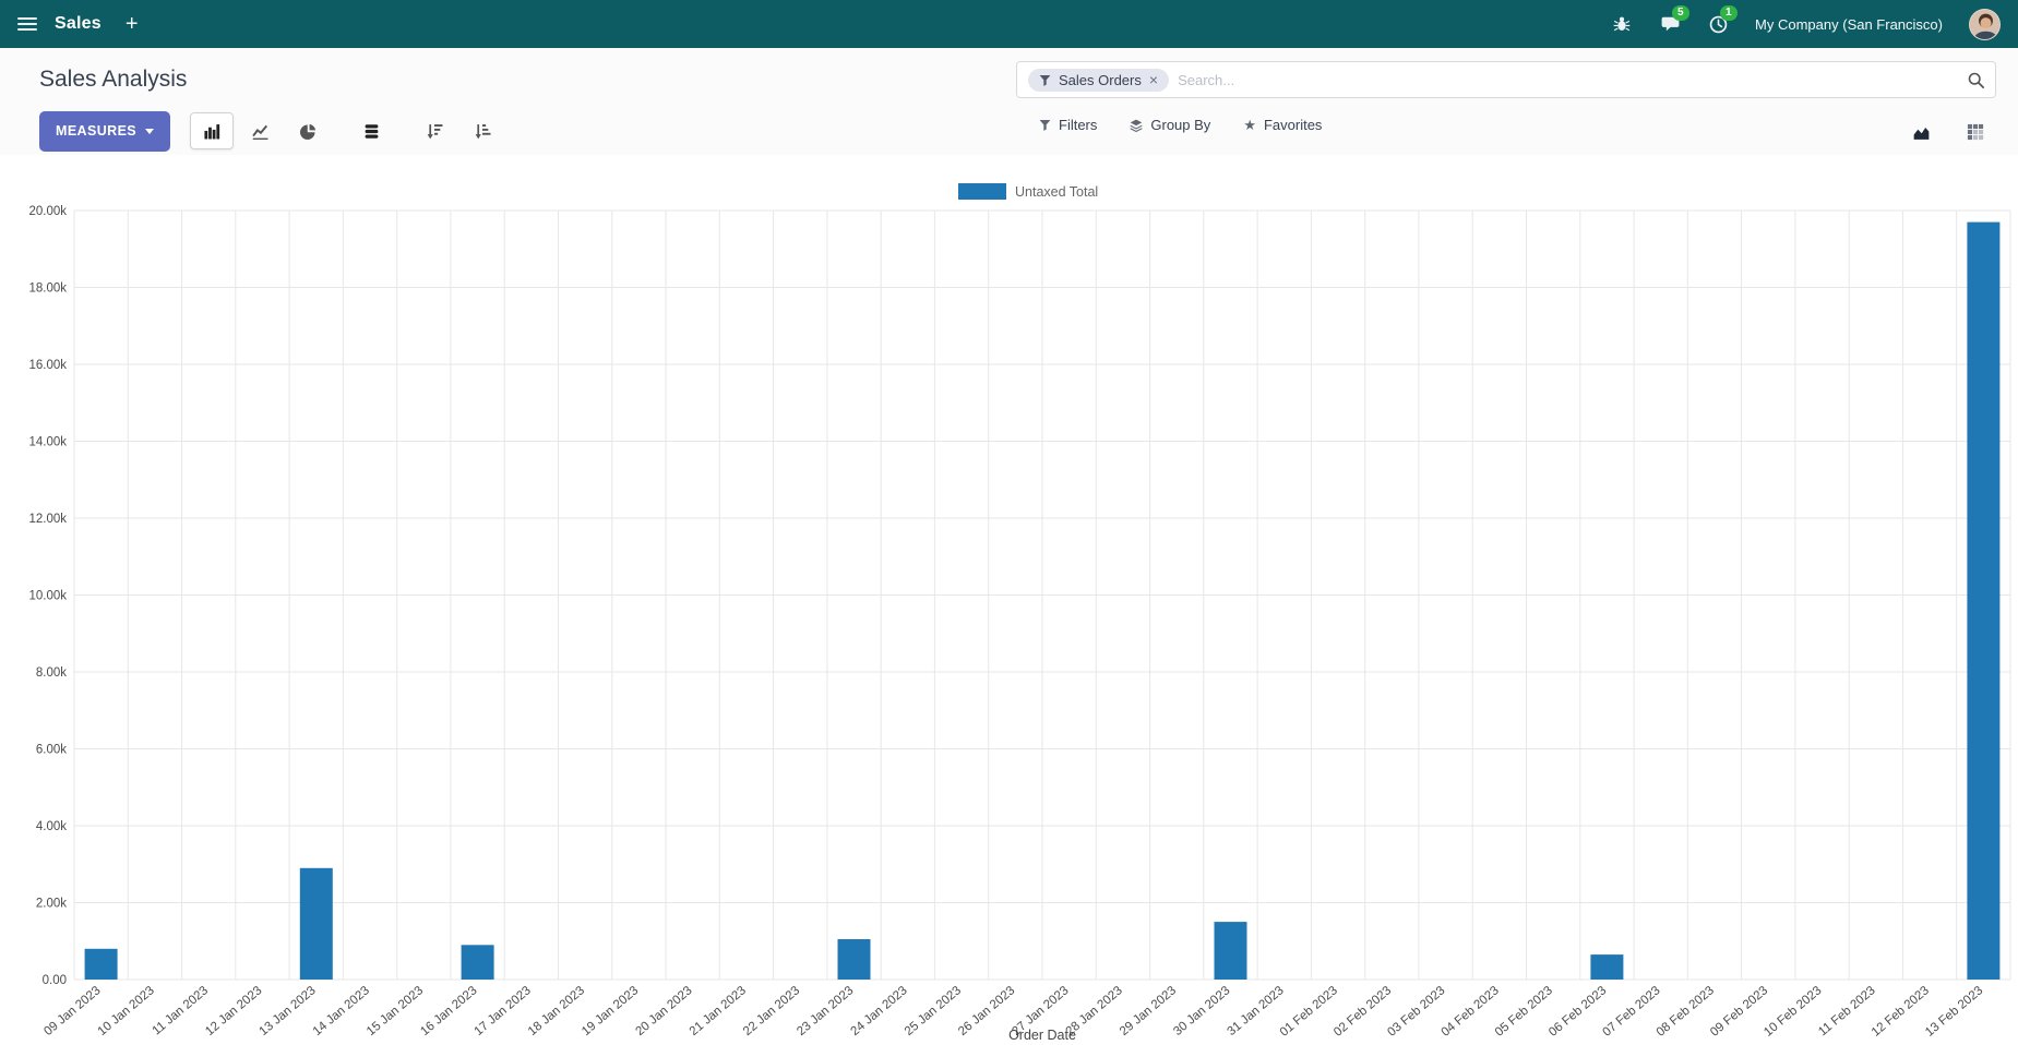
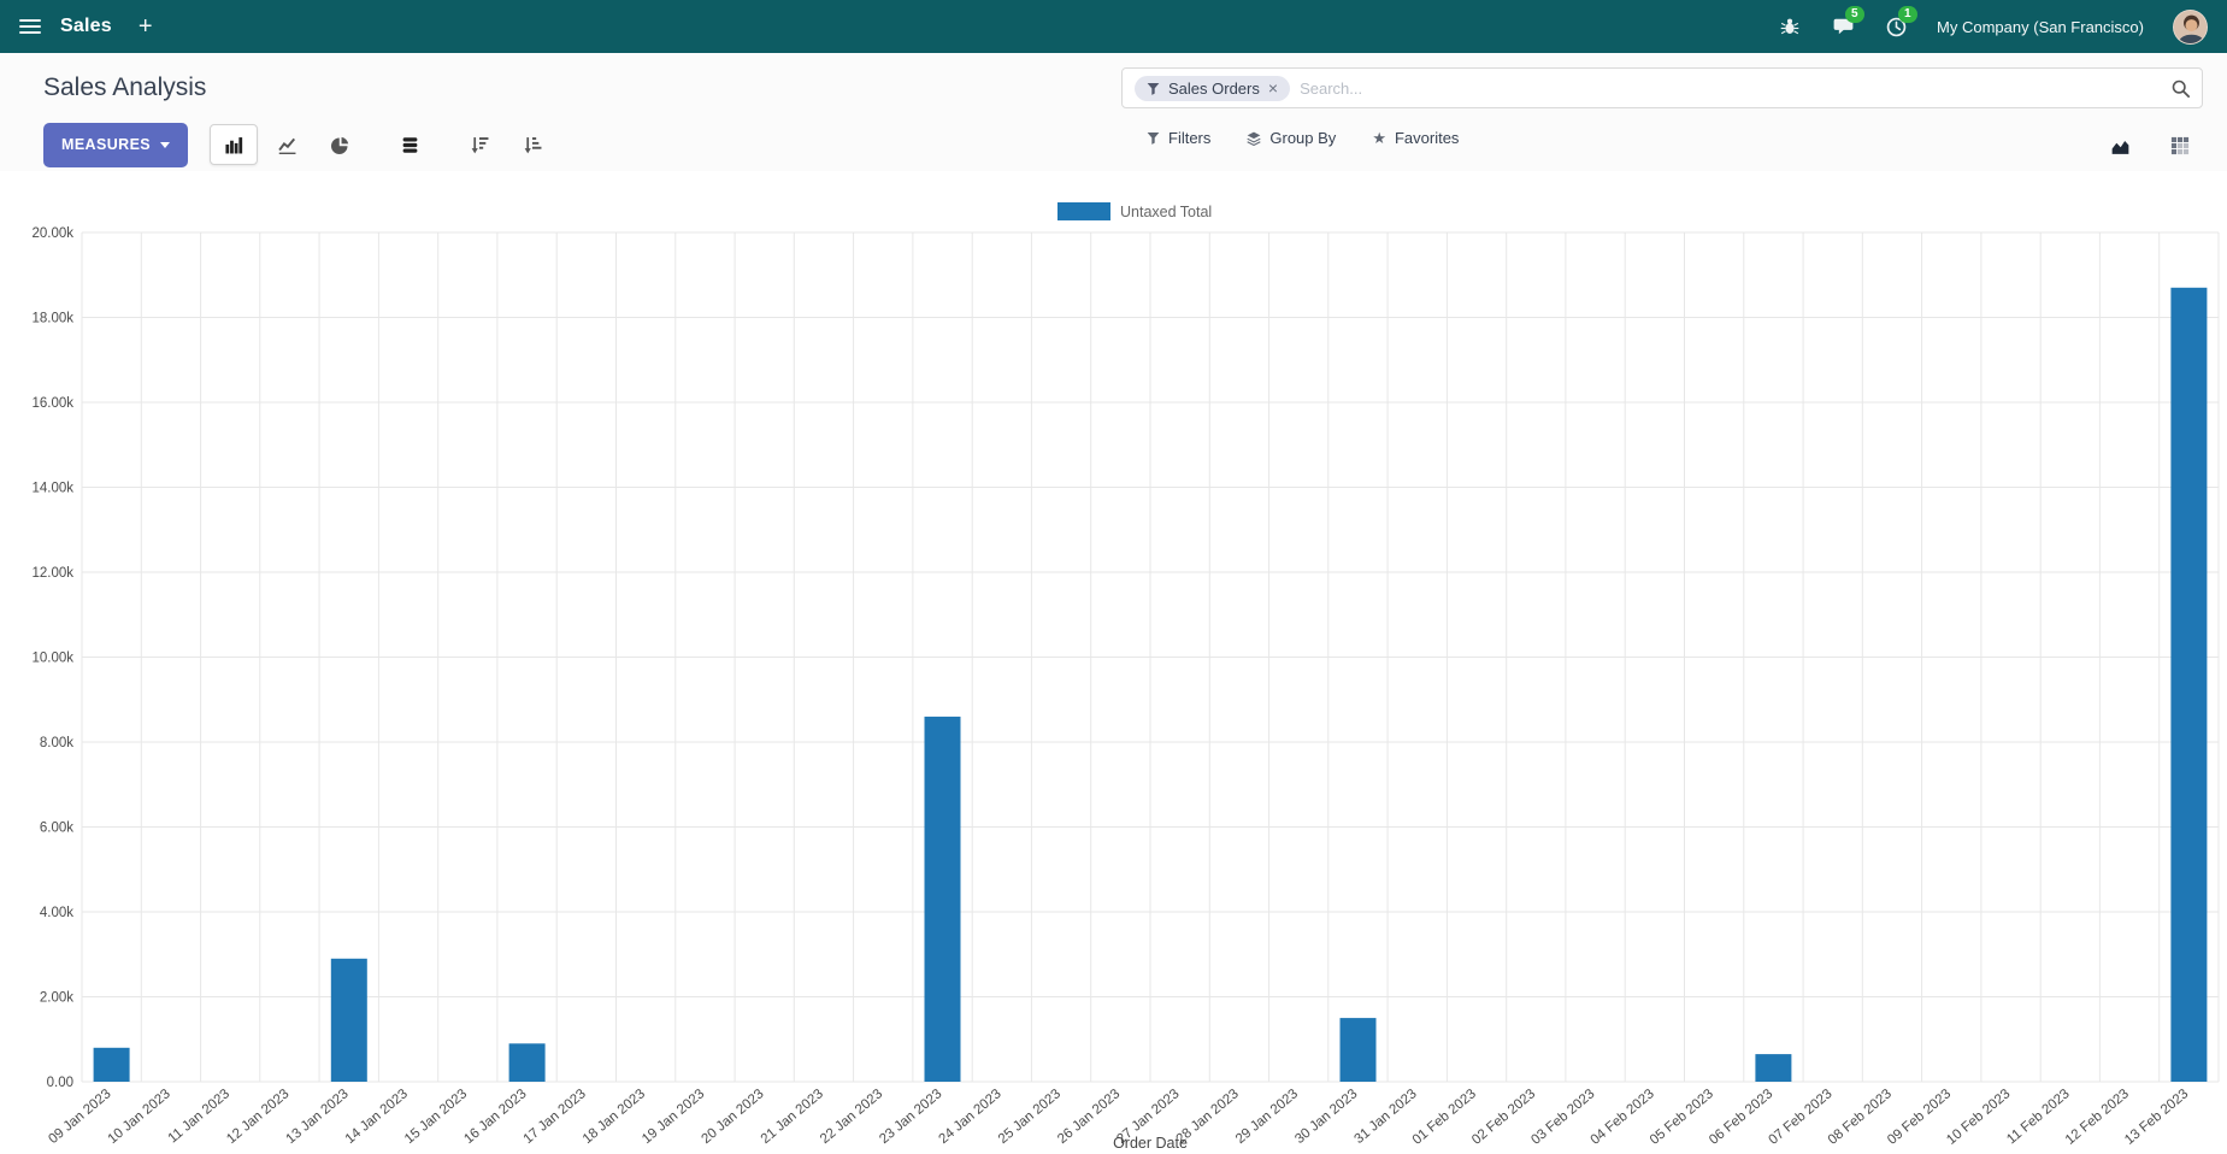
23 Jan 2023: 1.0k -> 8.6k
13 Feb 2023: 19.7k -> 18.7k
